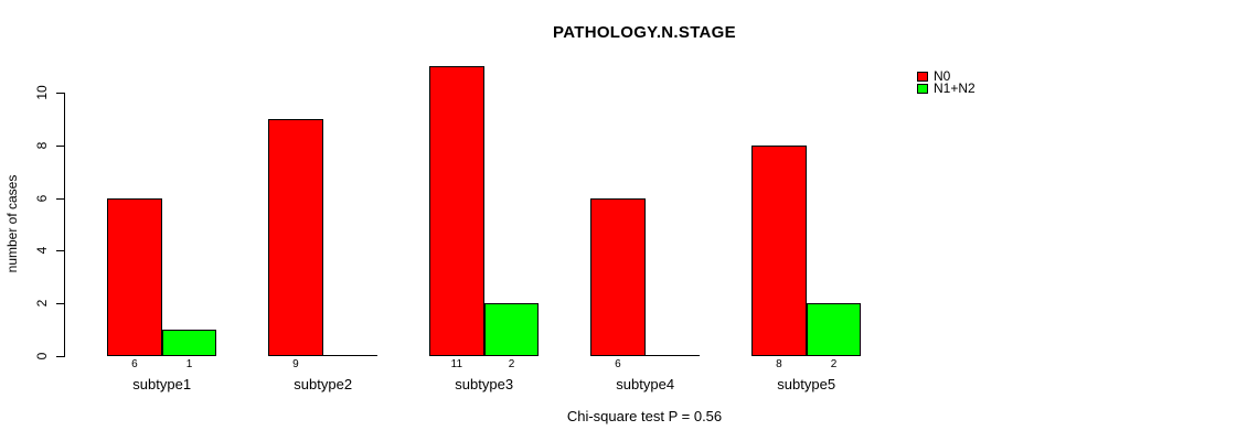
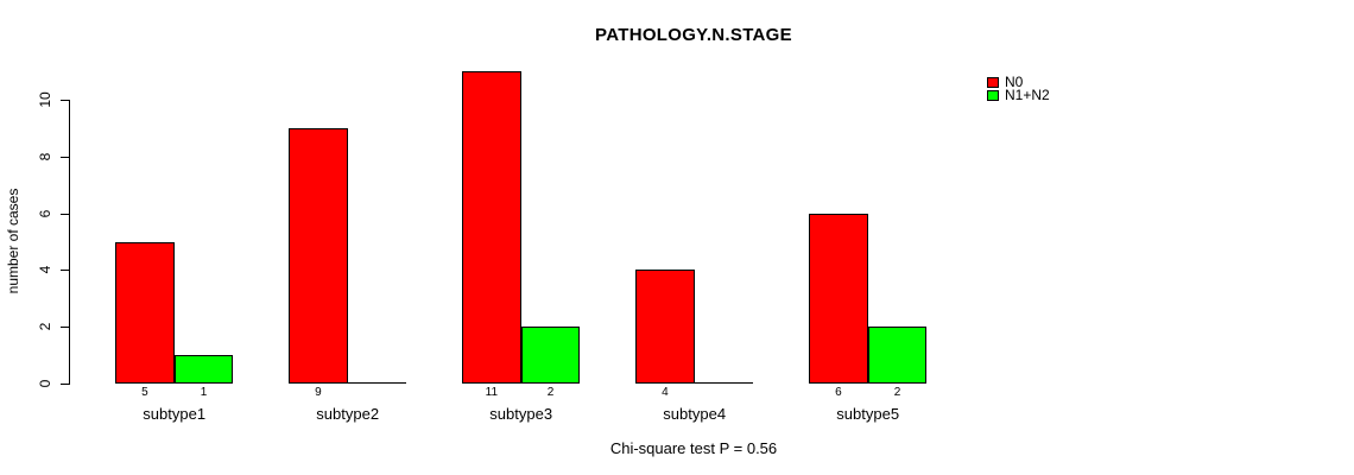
N0/subtype1: 6 -> 5
N0/subtype4: 6 -> 4
N0/subtype5: 8 -> 6
